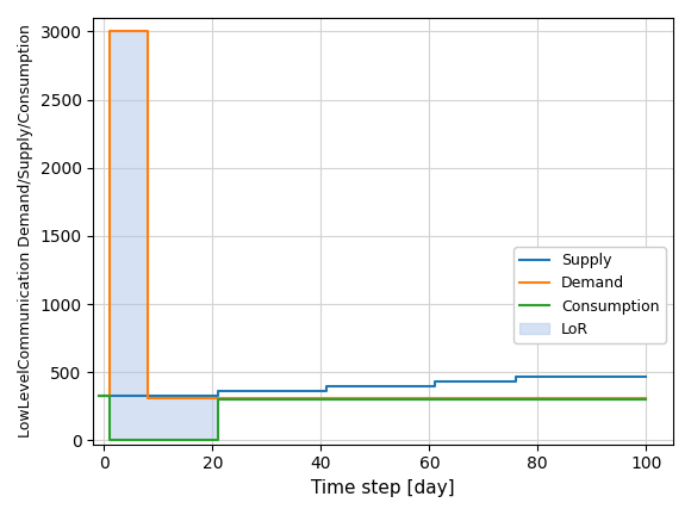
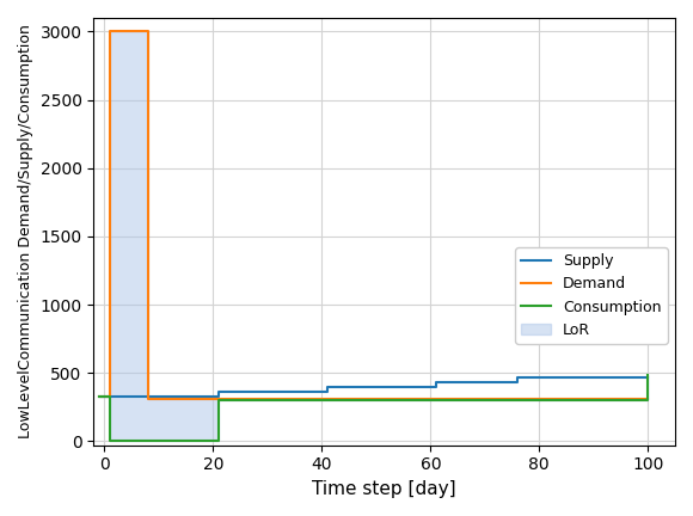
Consumption/100: 300 -> 480
